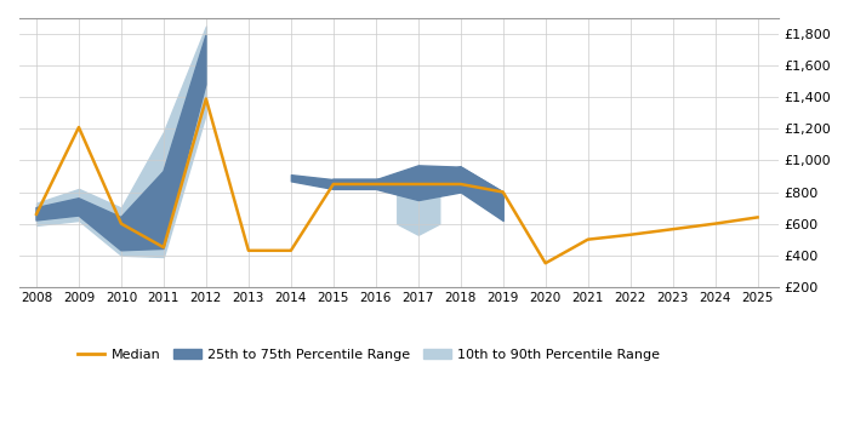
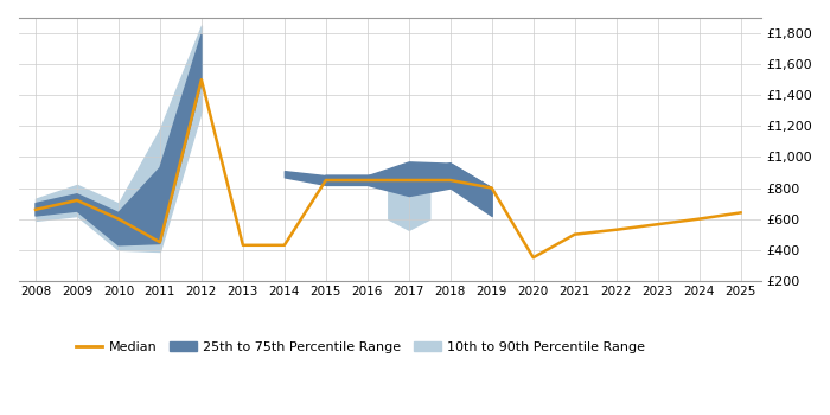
Median/2009: £1,210 -> £720
Median/2012: £1,390 -> £1,500
